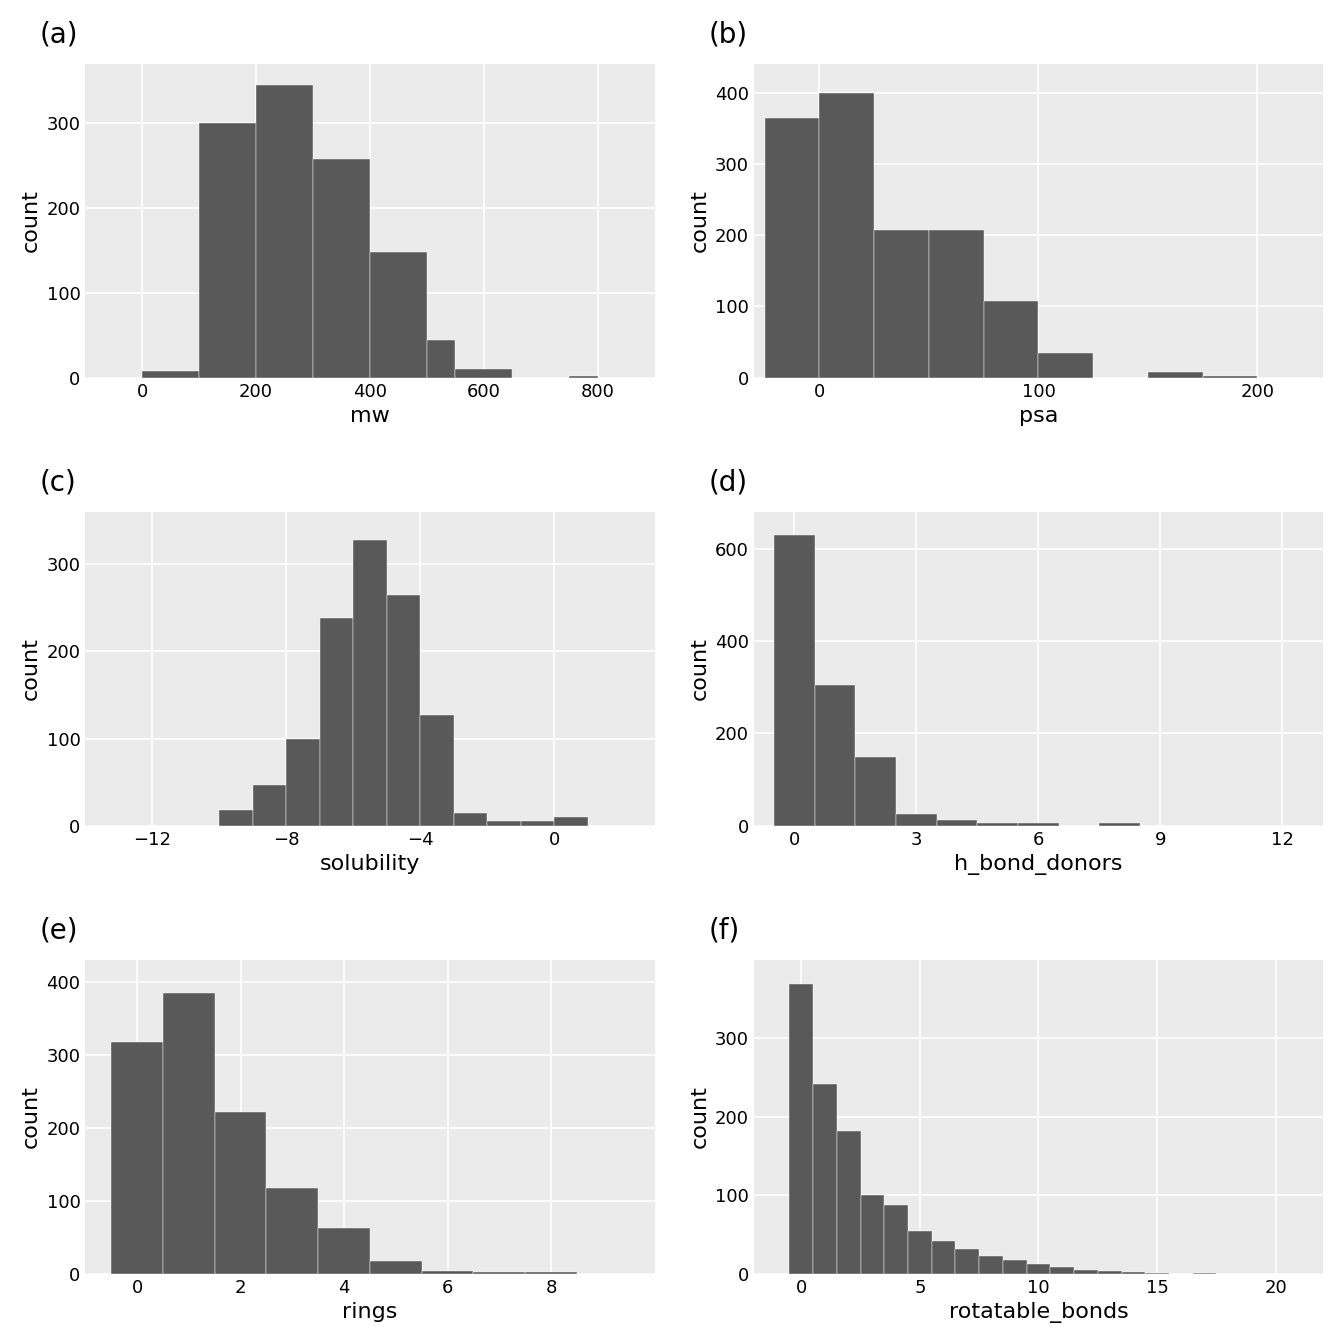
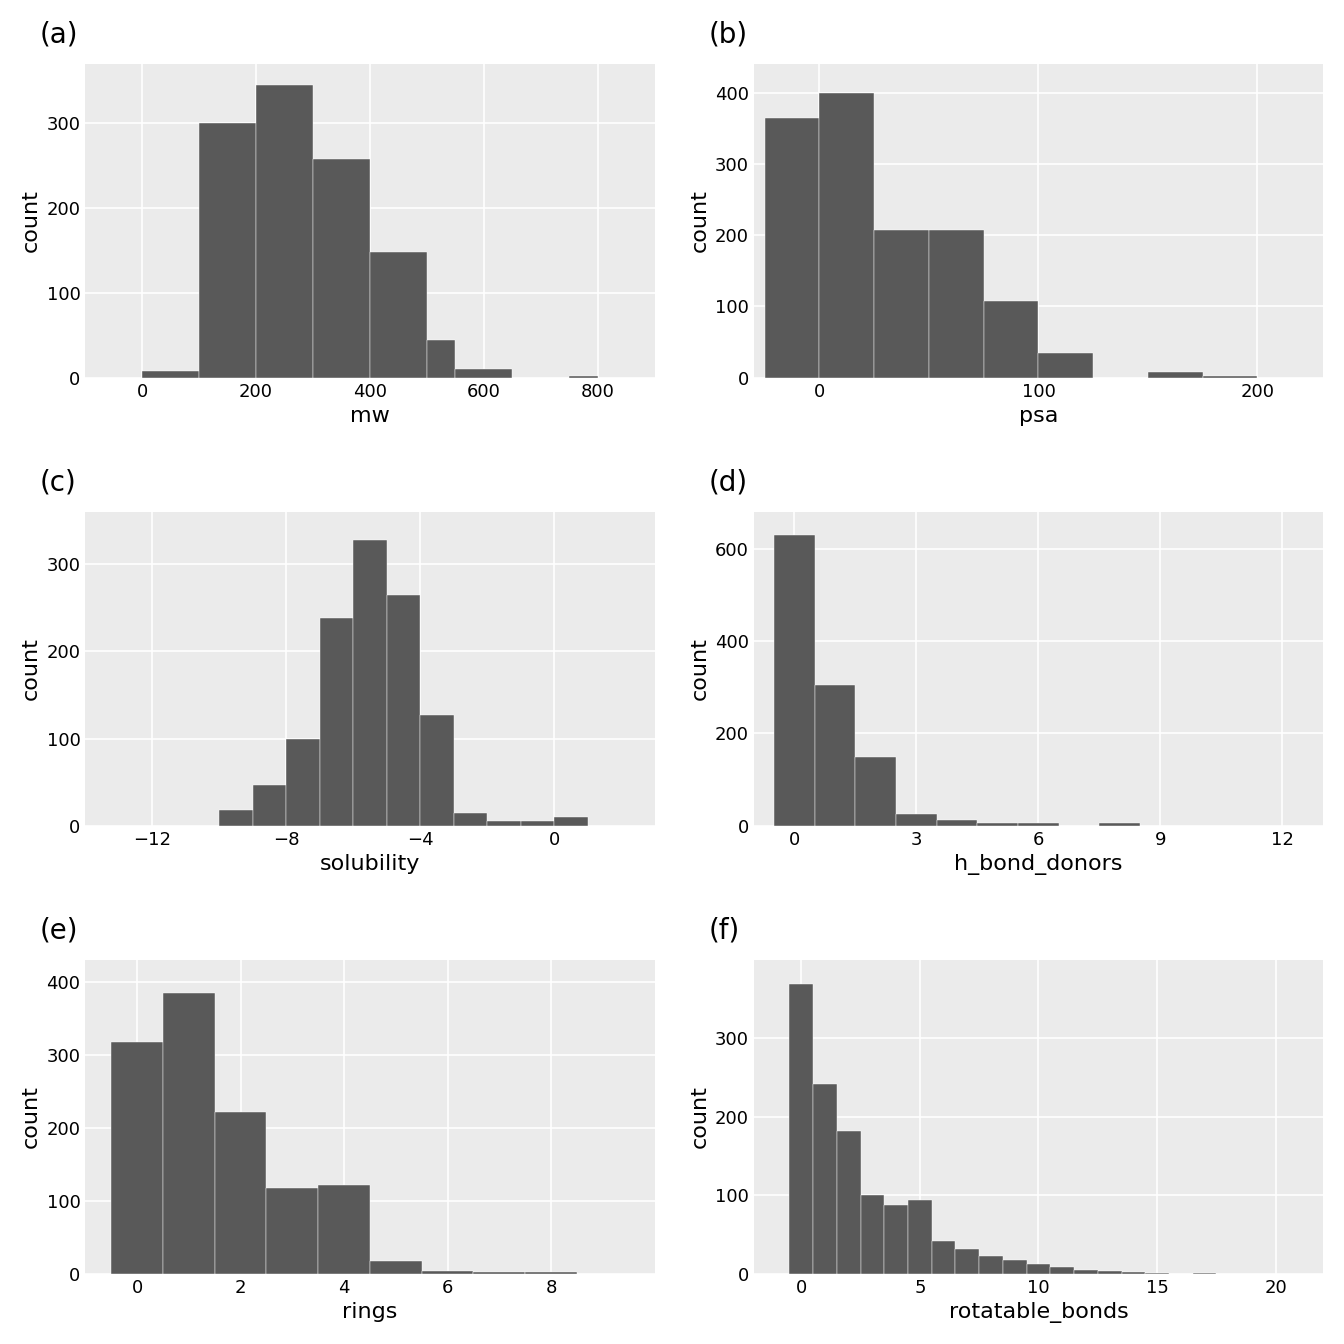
4: 63 -> 122
5: 55 -> 94
